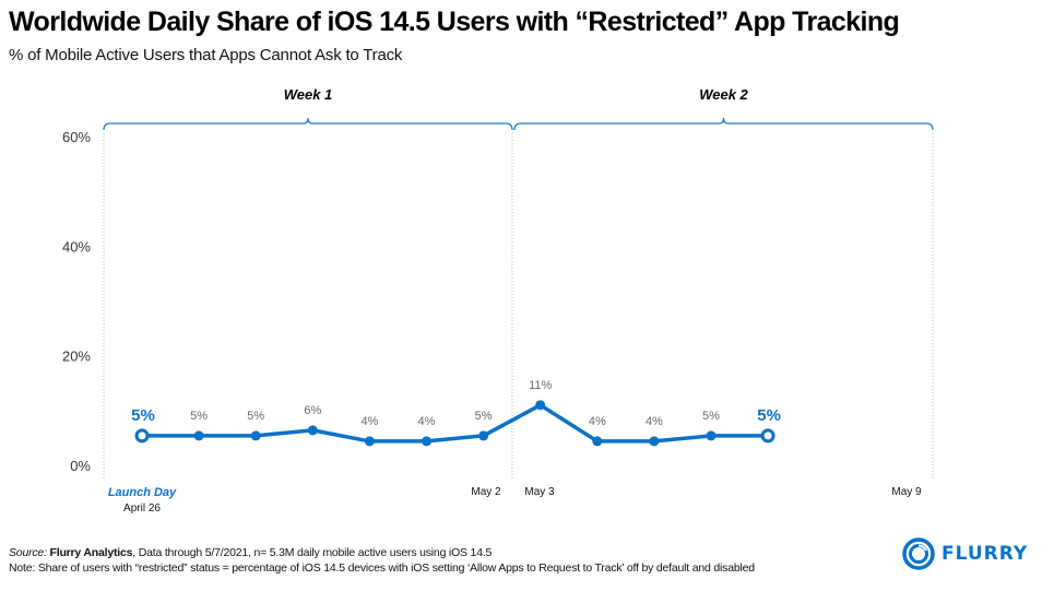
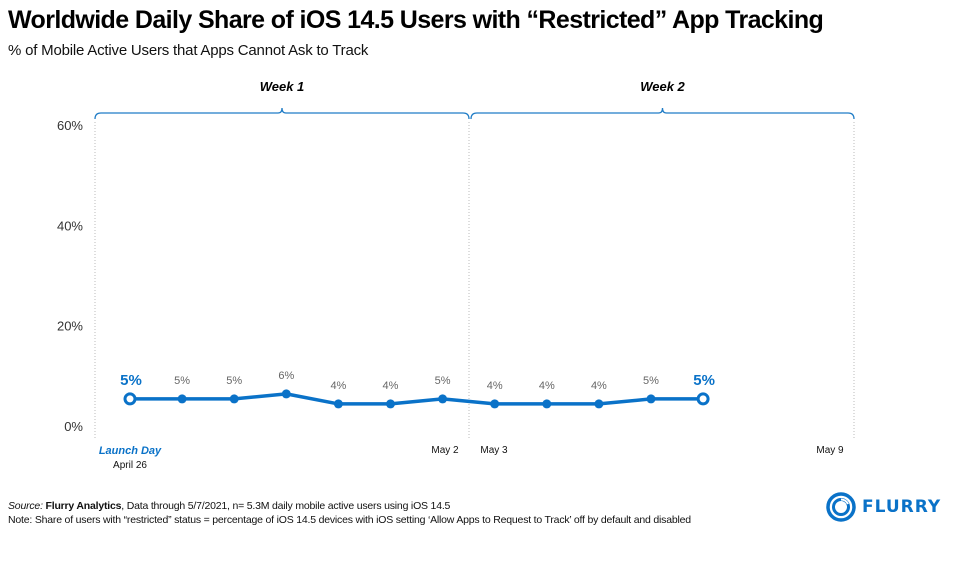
May 3: 11% -> 4%
